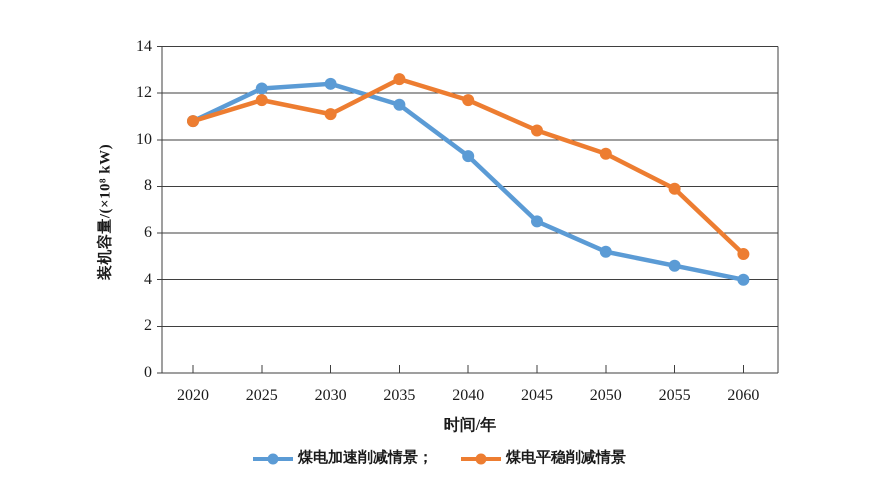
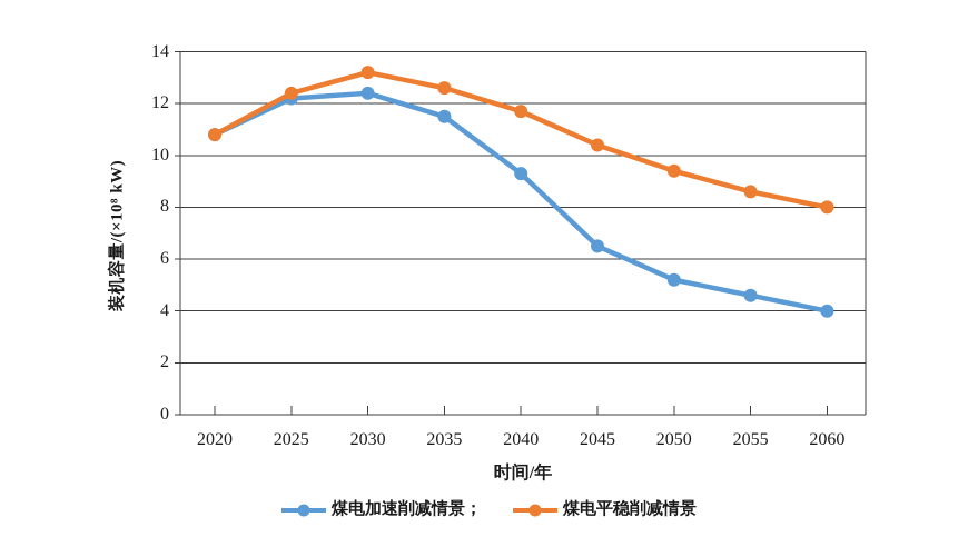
煤电平稳削减情景/2025: 11.7 -> 12.4
煤电平稳削减情景/2030: 11.1 -> 13.2
煤电平稳削减情景/2055: 7.9 -> 8.6
煤电平稳削减情景/2060: 5.1 -> 8.0
